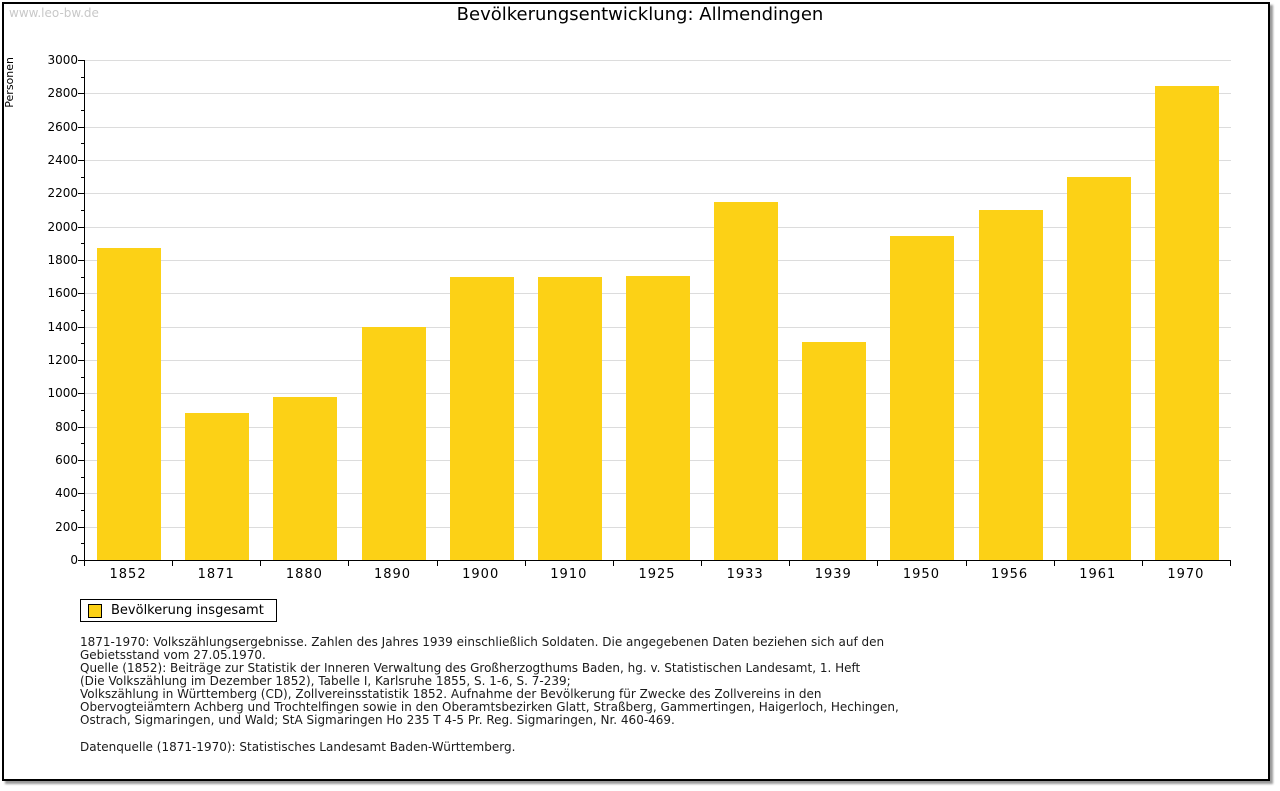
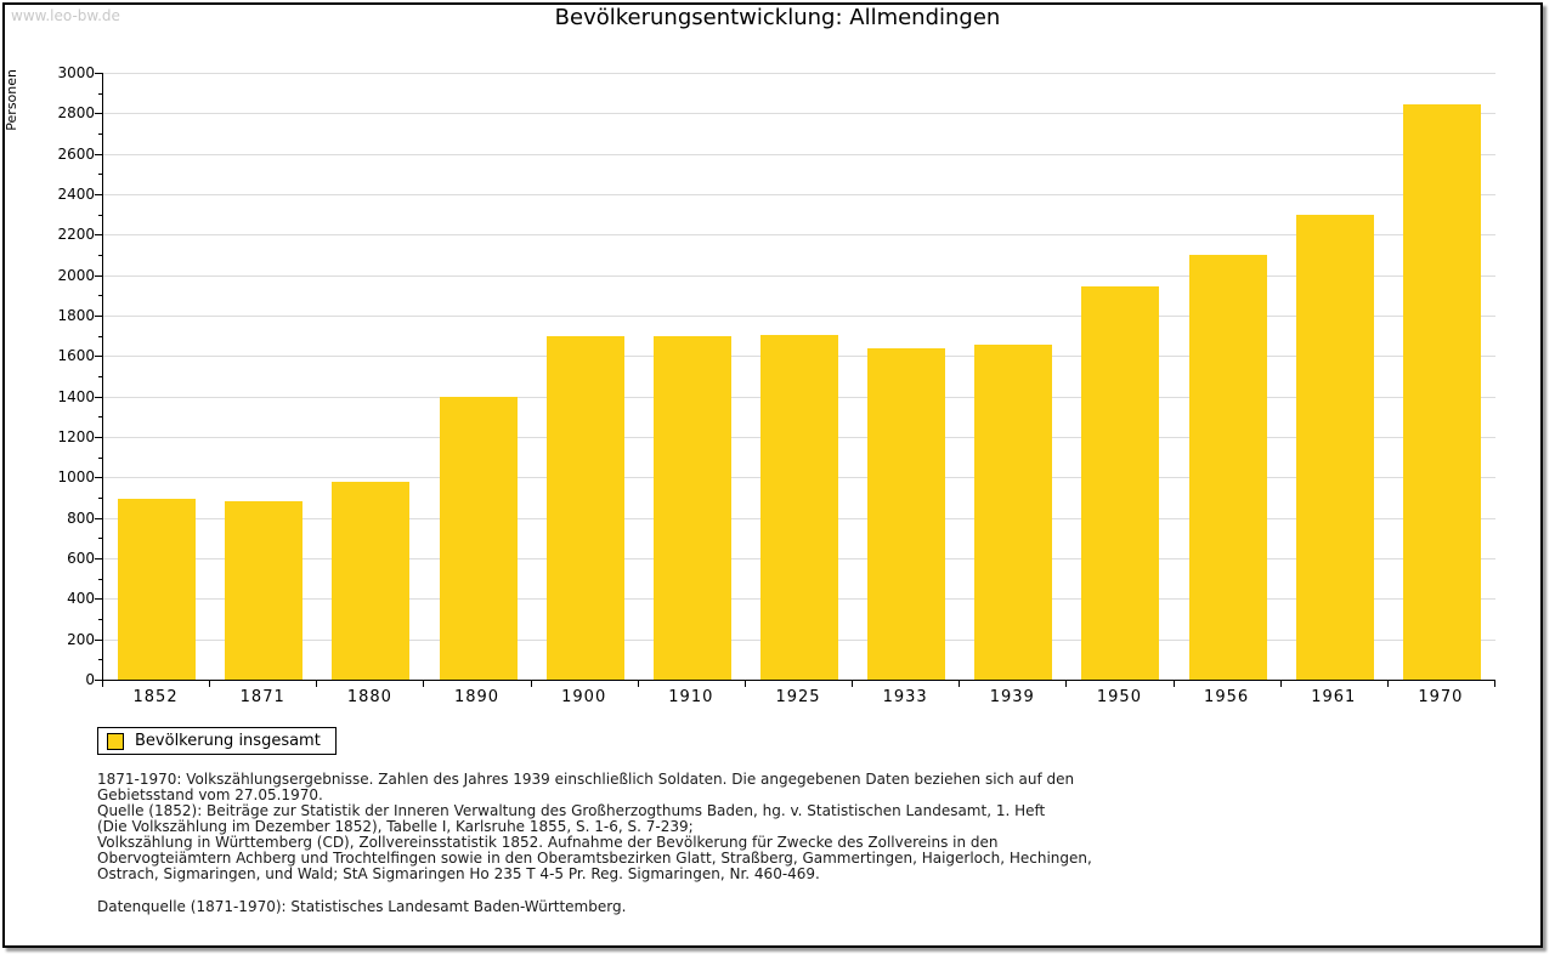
1852: 1870 -> 890
1933: 2150 -> 1640
1939: 1310 -> 1660
